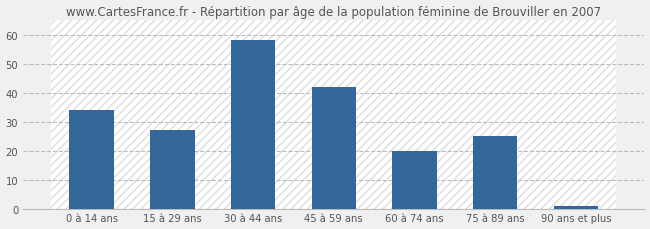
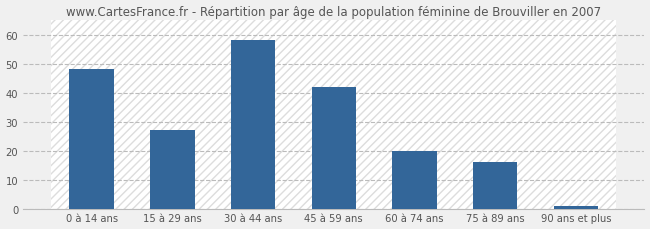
0 à 14 ans: 34 -> 48
75 à 89 ans: 25 -> 16
